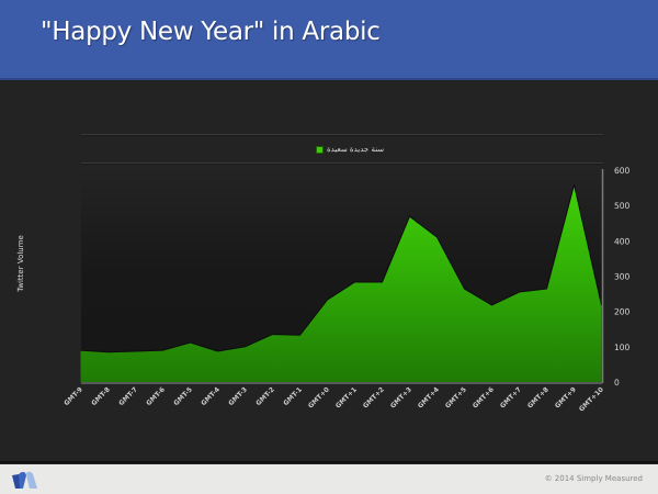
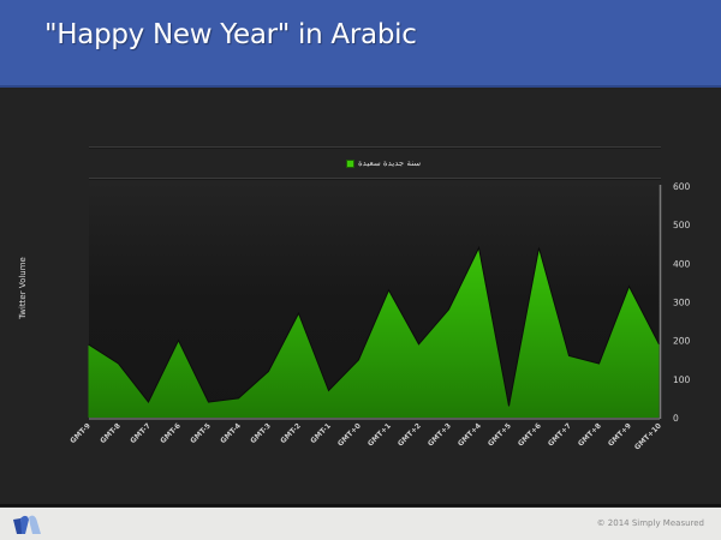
GMT-9: 90 -> 190
GMT-8: 80 -> 140
GMT-7: 90 -> 40
GMT-6: 90 -> 200
GMT-5: 110 -> 40
GMT-4: 90 -> 50
GMT-3: 100 -> 120
GMT-2: 140 -> 270
GMT-1: 130 -> 70
GMT+0: 230 -> 150
GMT+1: 280 -> 330
GMT+2: 280 -> 190
GMT+3: 470 -> 280
GMT+4: 410 -> 440
GMT+5: 260 -> 30
GMT+6: 220 -> 440
GMT+7: 260 -> 160
GMT+8: 260 -> 140
GMT+9: 560 -> 340
GMT+10: 220 -> 190
